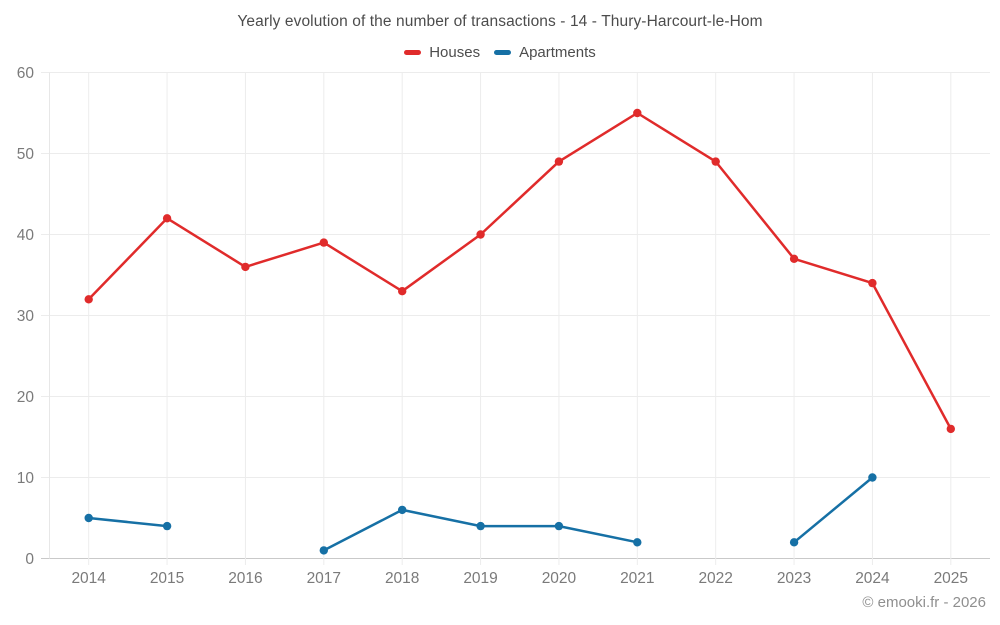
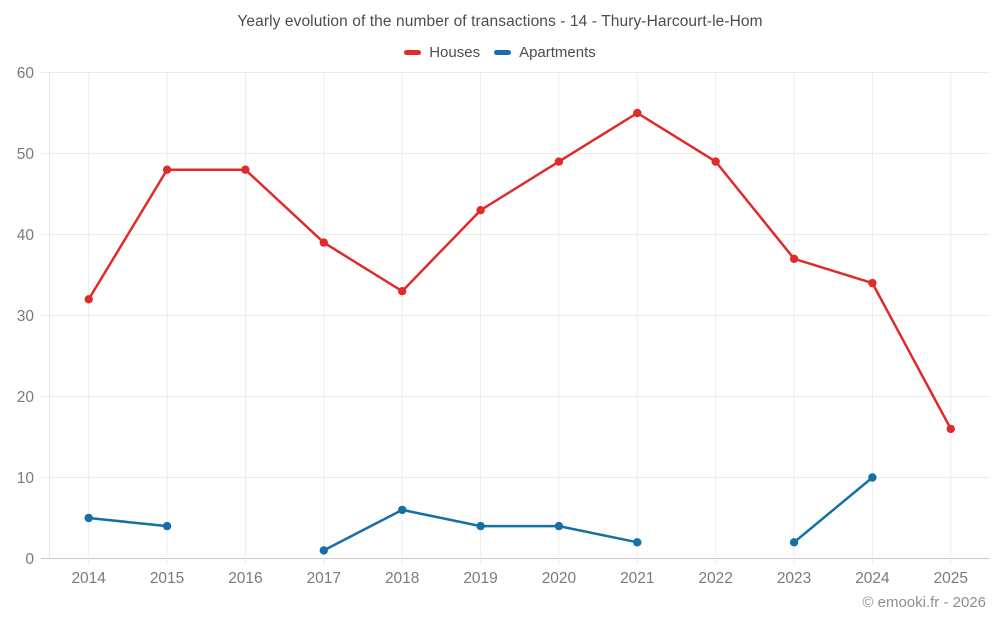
Houses/2015: 42 -> 48
Houses/2016: 36 -> 48
Houses/2019: 40 -> 43
